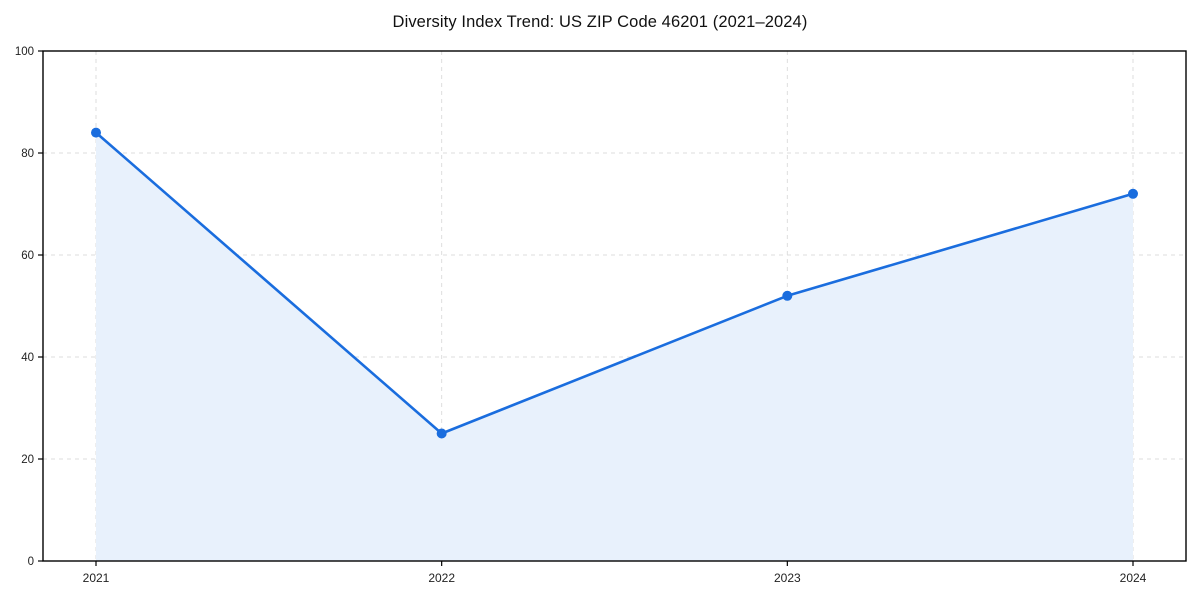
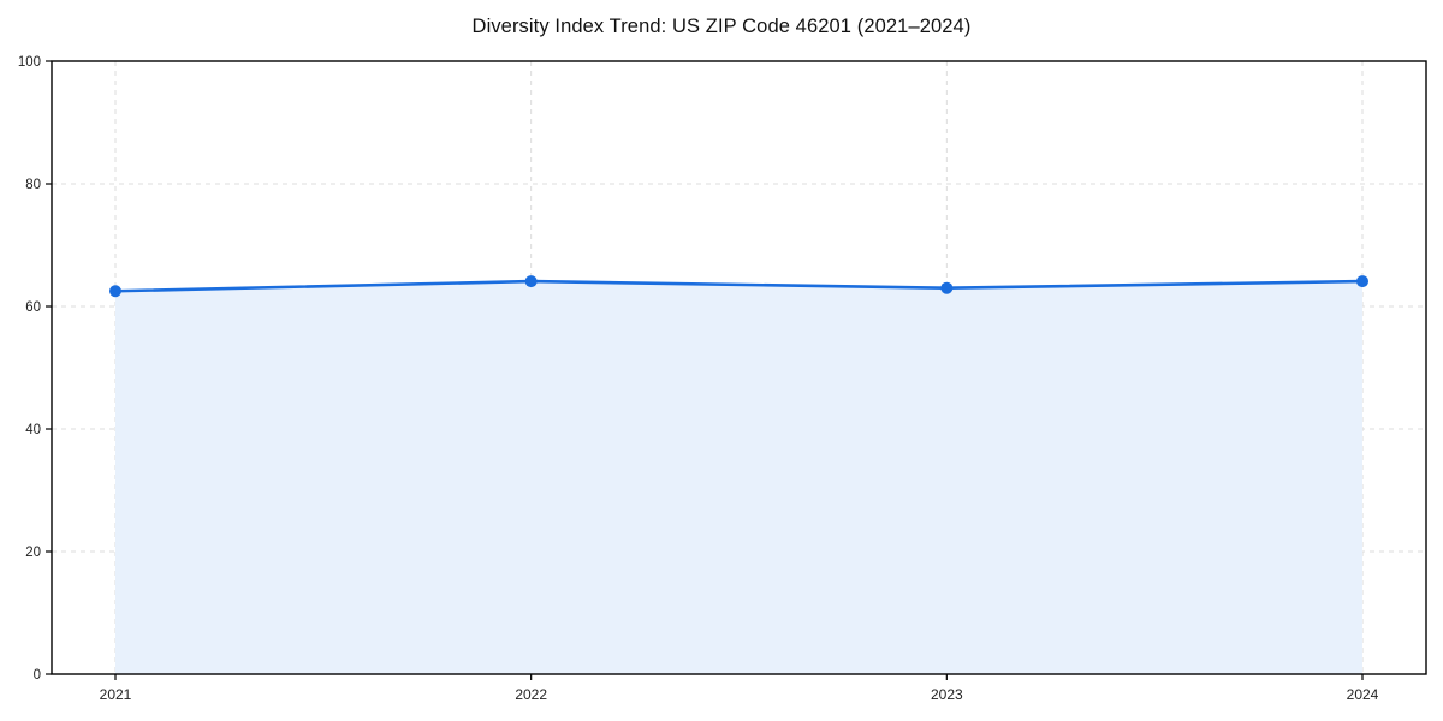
2021: 84 -> 62
2022: 25 -> 64
2023: 52 -> 63
2024: 72 -> 64
